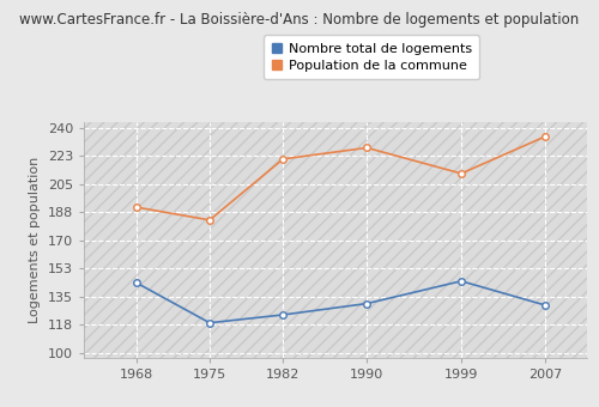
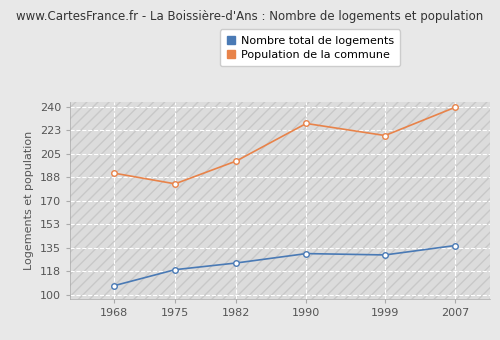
Nombre total de logements/1968: 144 -> 107
Population de la commune/1982: 221 -> 200
Nombre total de logements/1999: 145 -> 130
Population de la commune/1999: 212 -> 219
Nombre total de logements/2007: 130 -> 137
Population de la commune/2007: 235 -> 240
